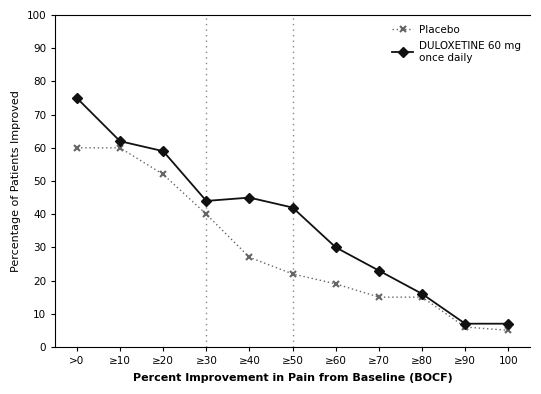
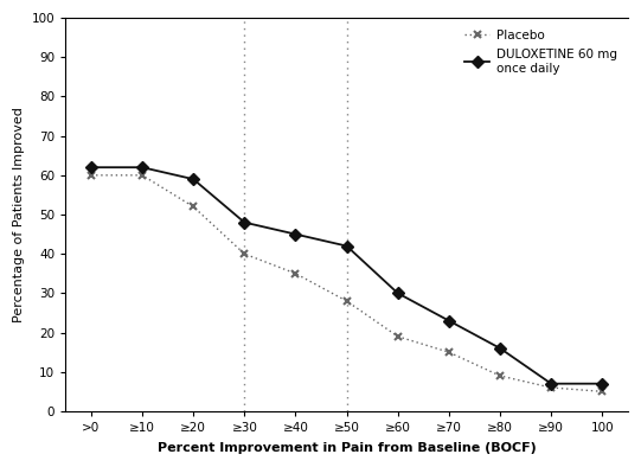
DULOXETINE 60 mg once daily/>0: 75 -> 62
DULOXETINE 60 mg once daily/≥30: 44 -> 48
Placebo/≥40: 27 -> 35
Placebo/≥50: 22 -> 28
Placebo/≥80: 15 -> 9
